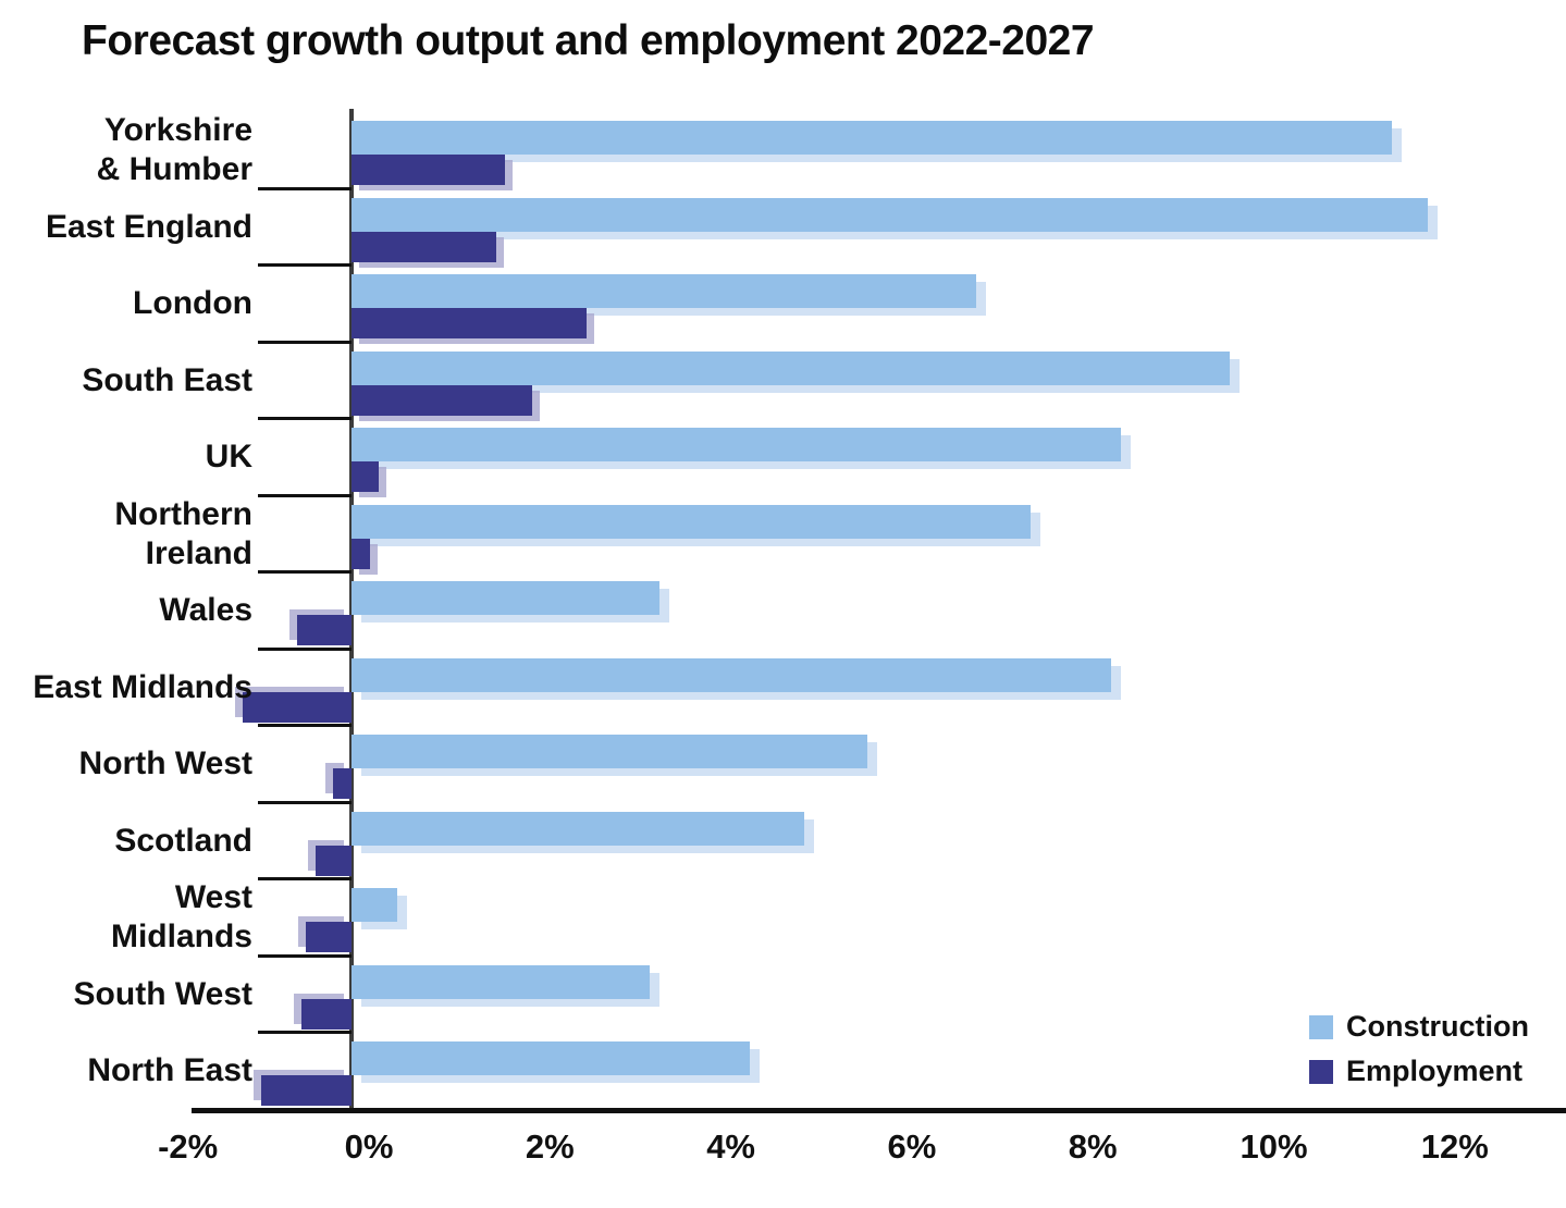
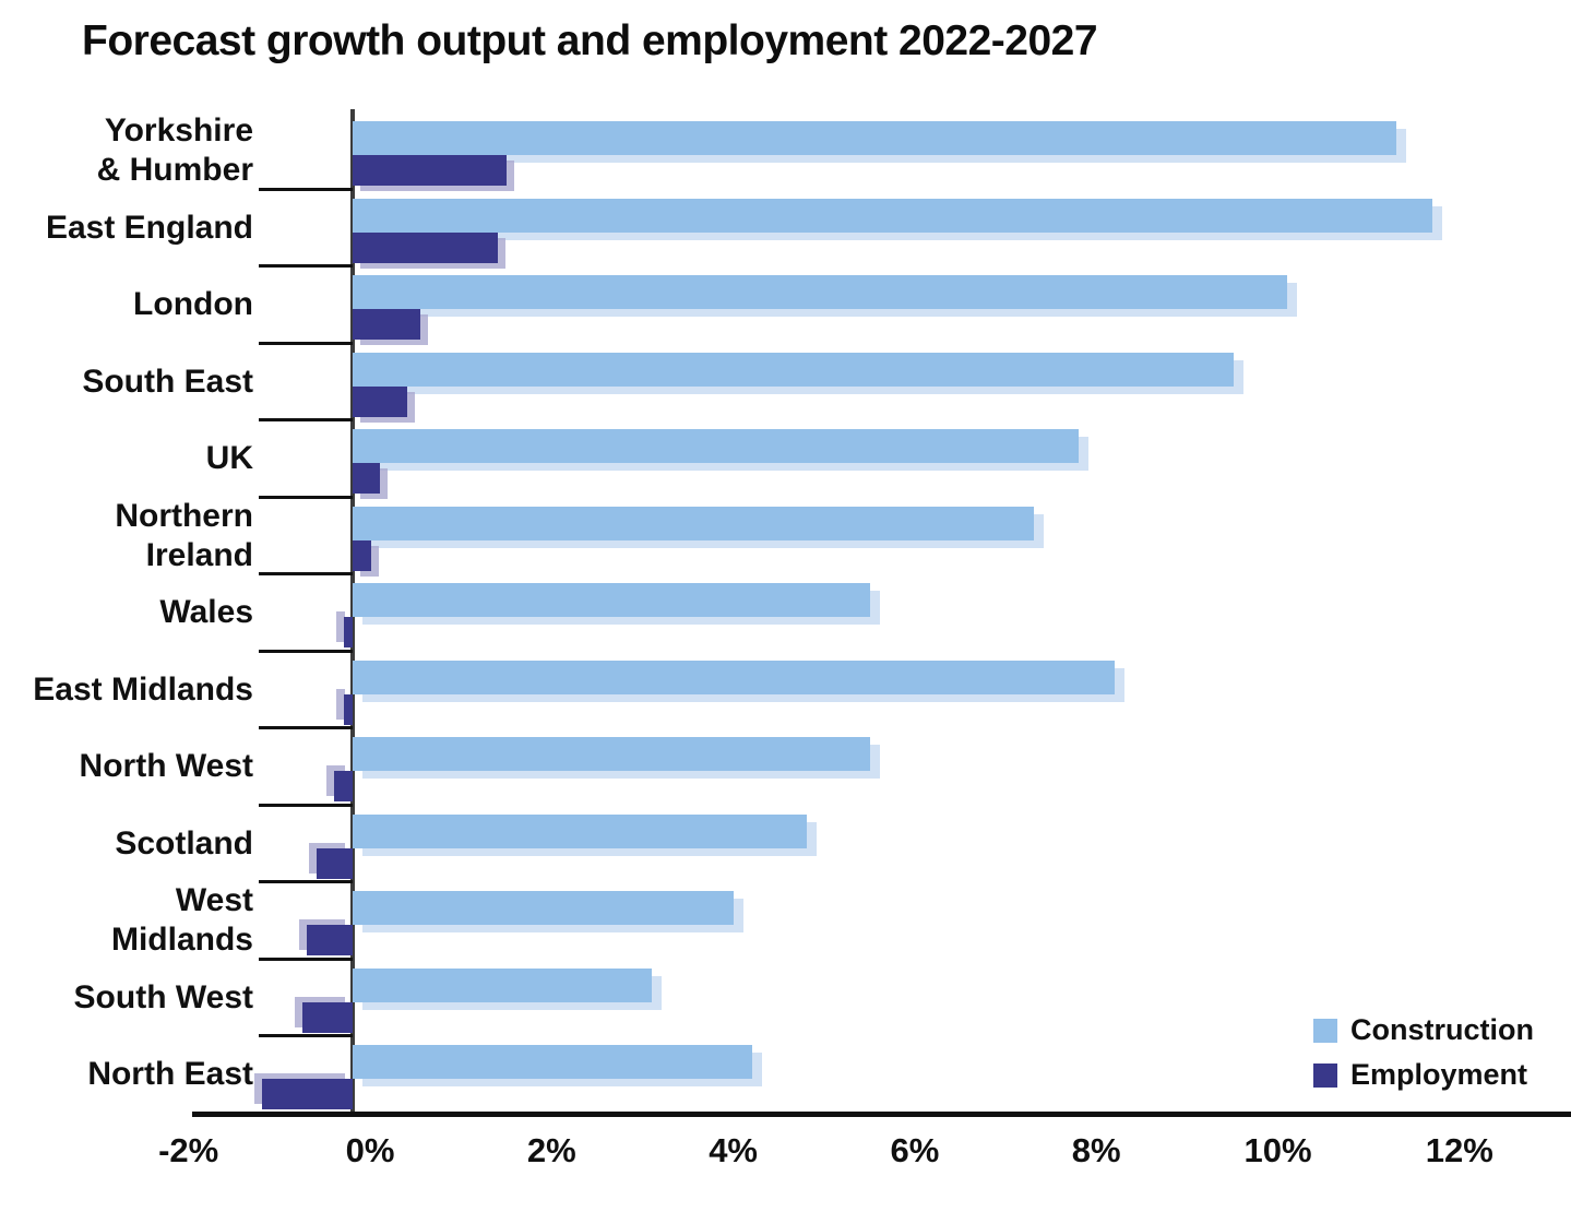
Construction/London: 6.9% -> 10.3%
Employment/London: 2.6% -> 0.8%
Employment/South East: 2.0% -> 0.6%
Construction/UK: 8.5% -> 8.0%
Construction/Wales: 3.4% -> 5.7%
Employment/Wales: -0.6% -> -0.1%
Employment/East Midlands: -1.2% -> -0.1%
Construction/West Midlands: 0.5% -> 4.2%
